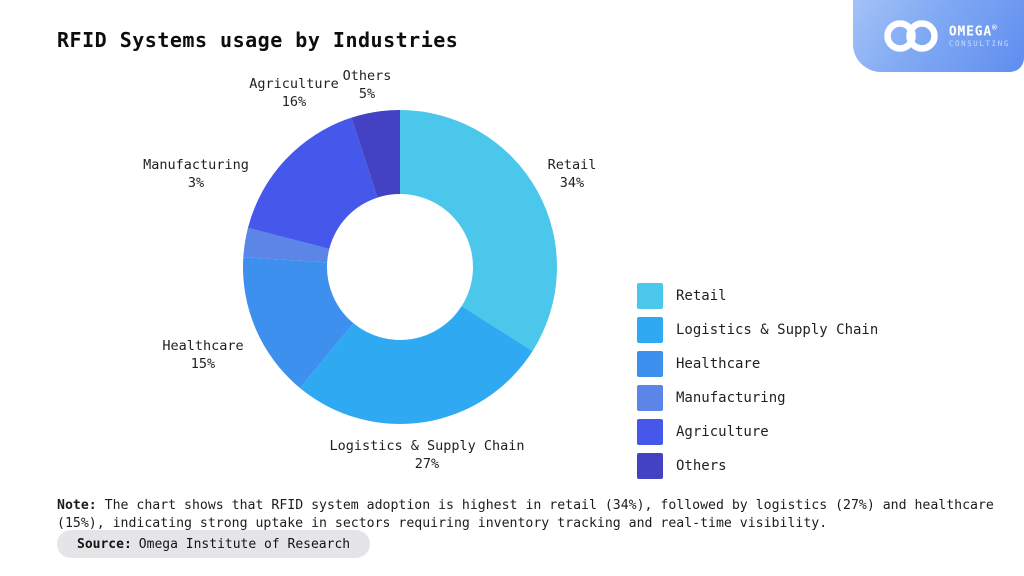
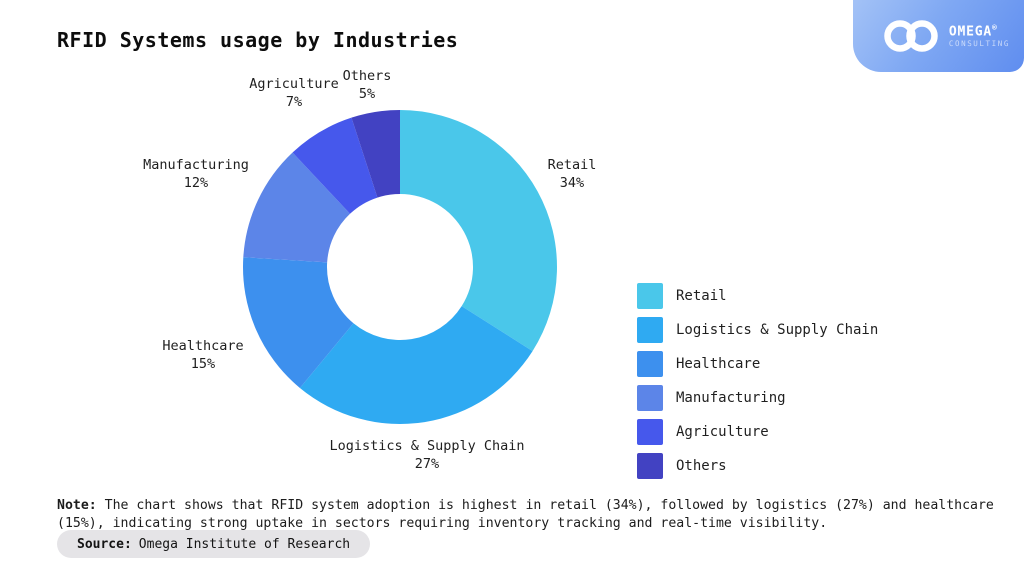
Manufacturing: 3% -> 12%
Agriculture: 16% -> 7%
